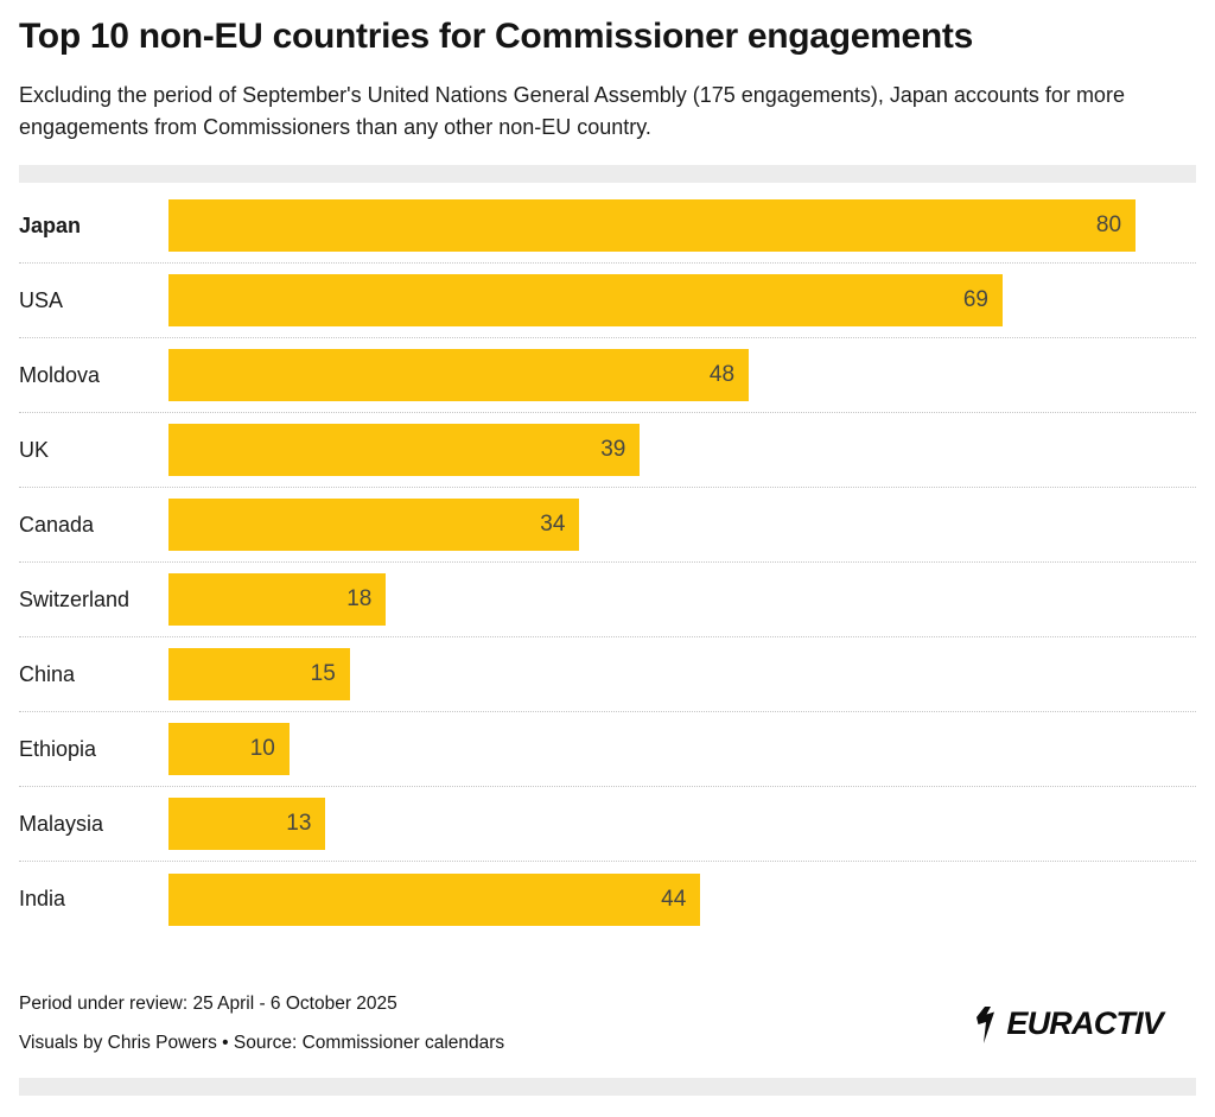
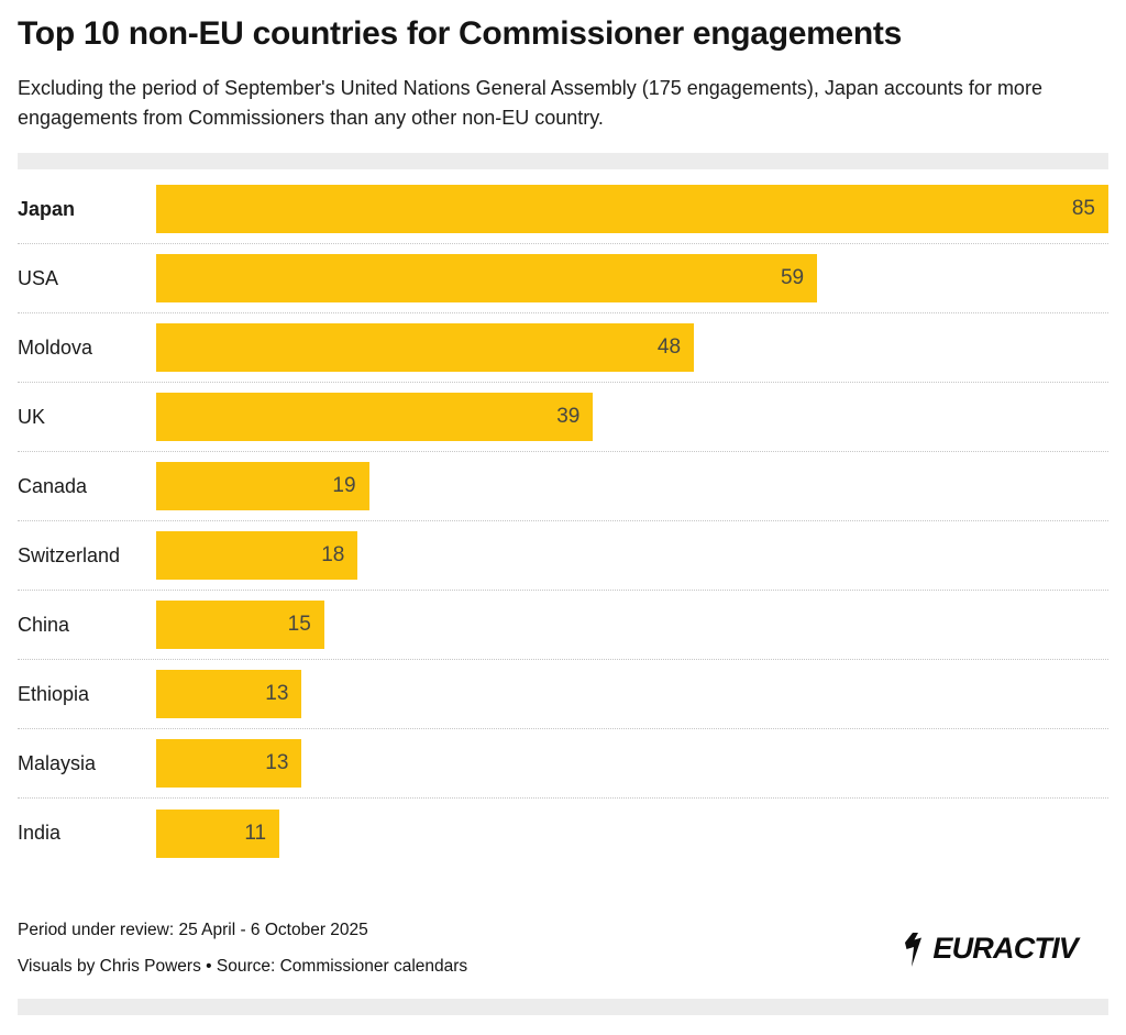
Japan: 80 -> 85
USA: 69 -> 59
Canada: 34 -> 19
Ethiopia: 10 -> 13
India: 44 -> 11
